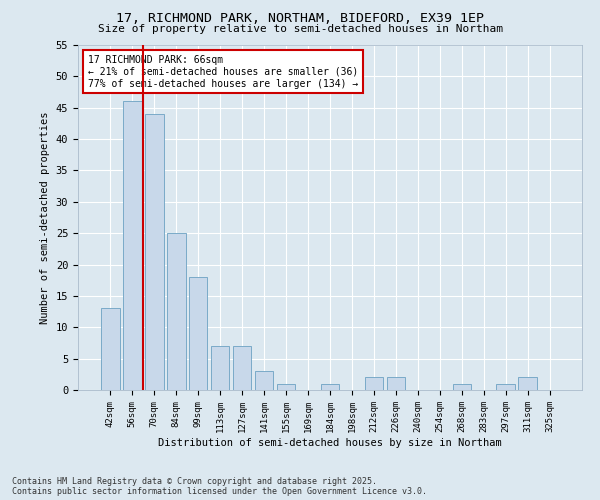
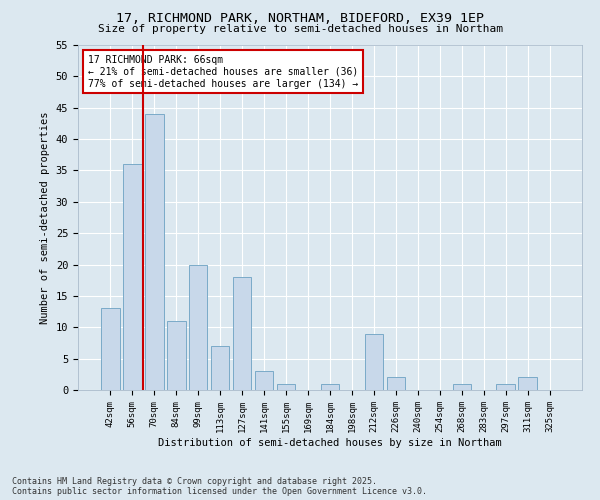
56sqm: 46 -> 36
84sqm: 25 -> 11
99sqm: 18 -> 20
127sqm: 7 -> 18
212sqm: 2 -> 9
